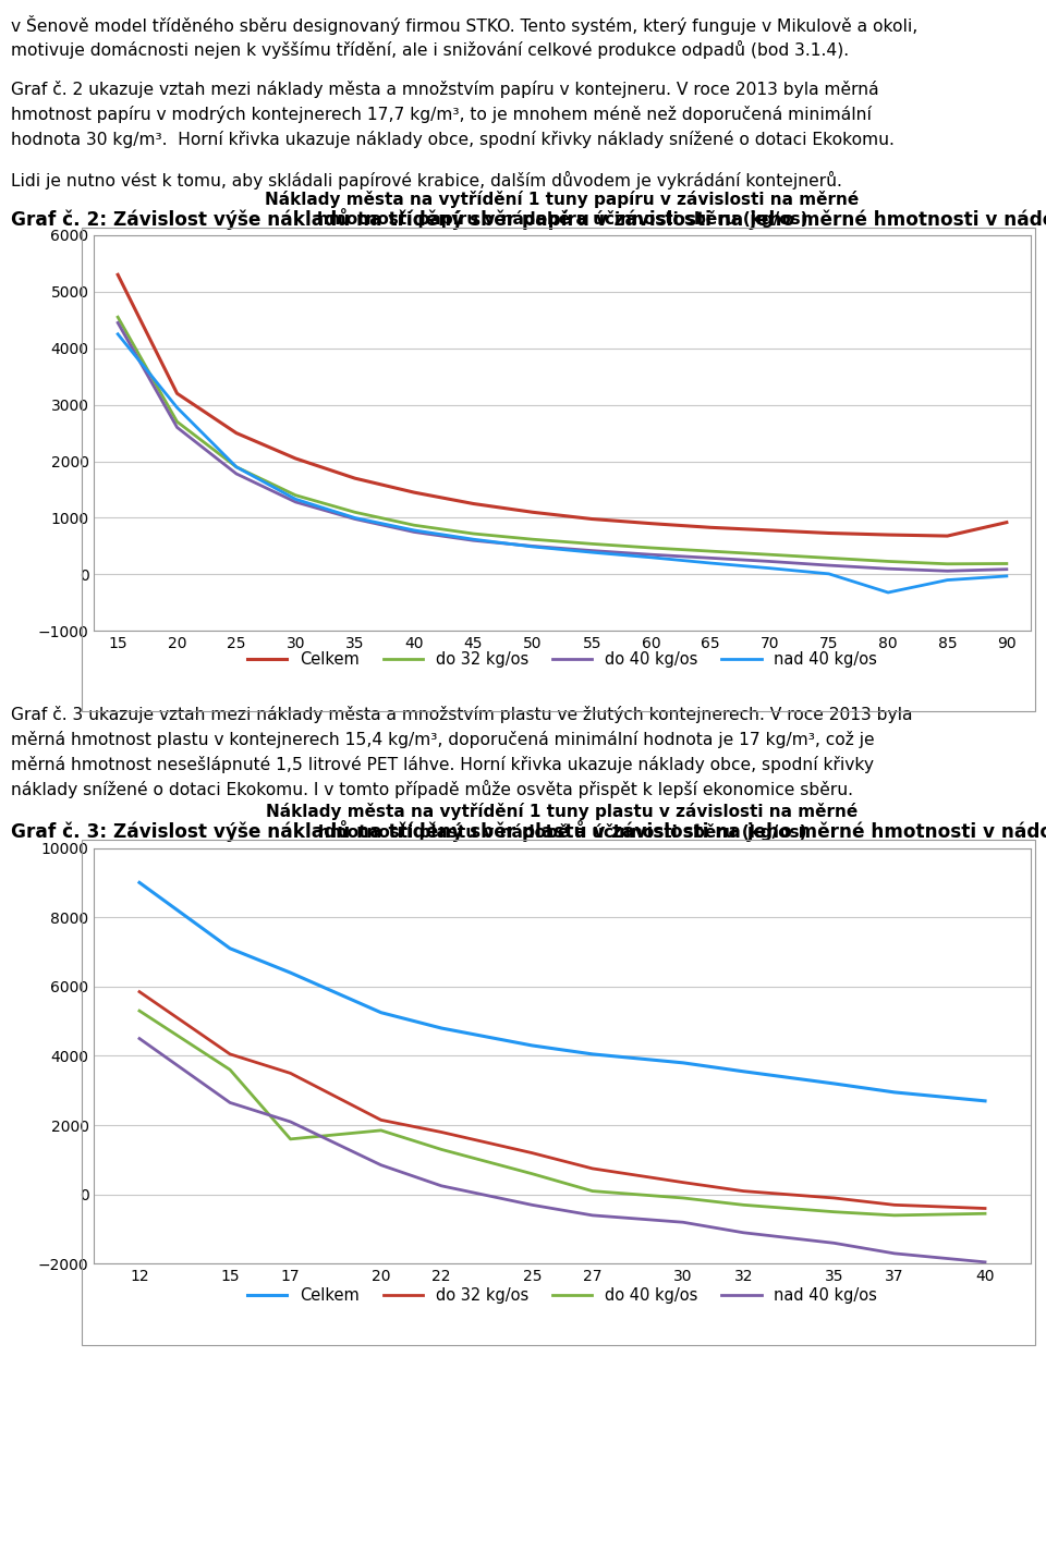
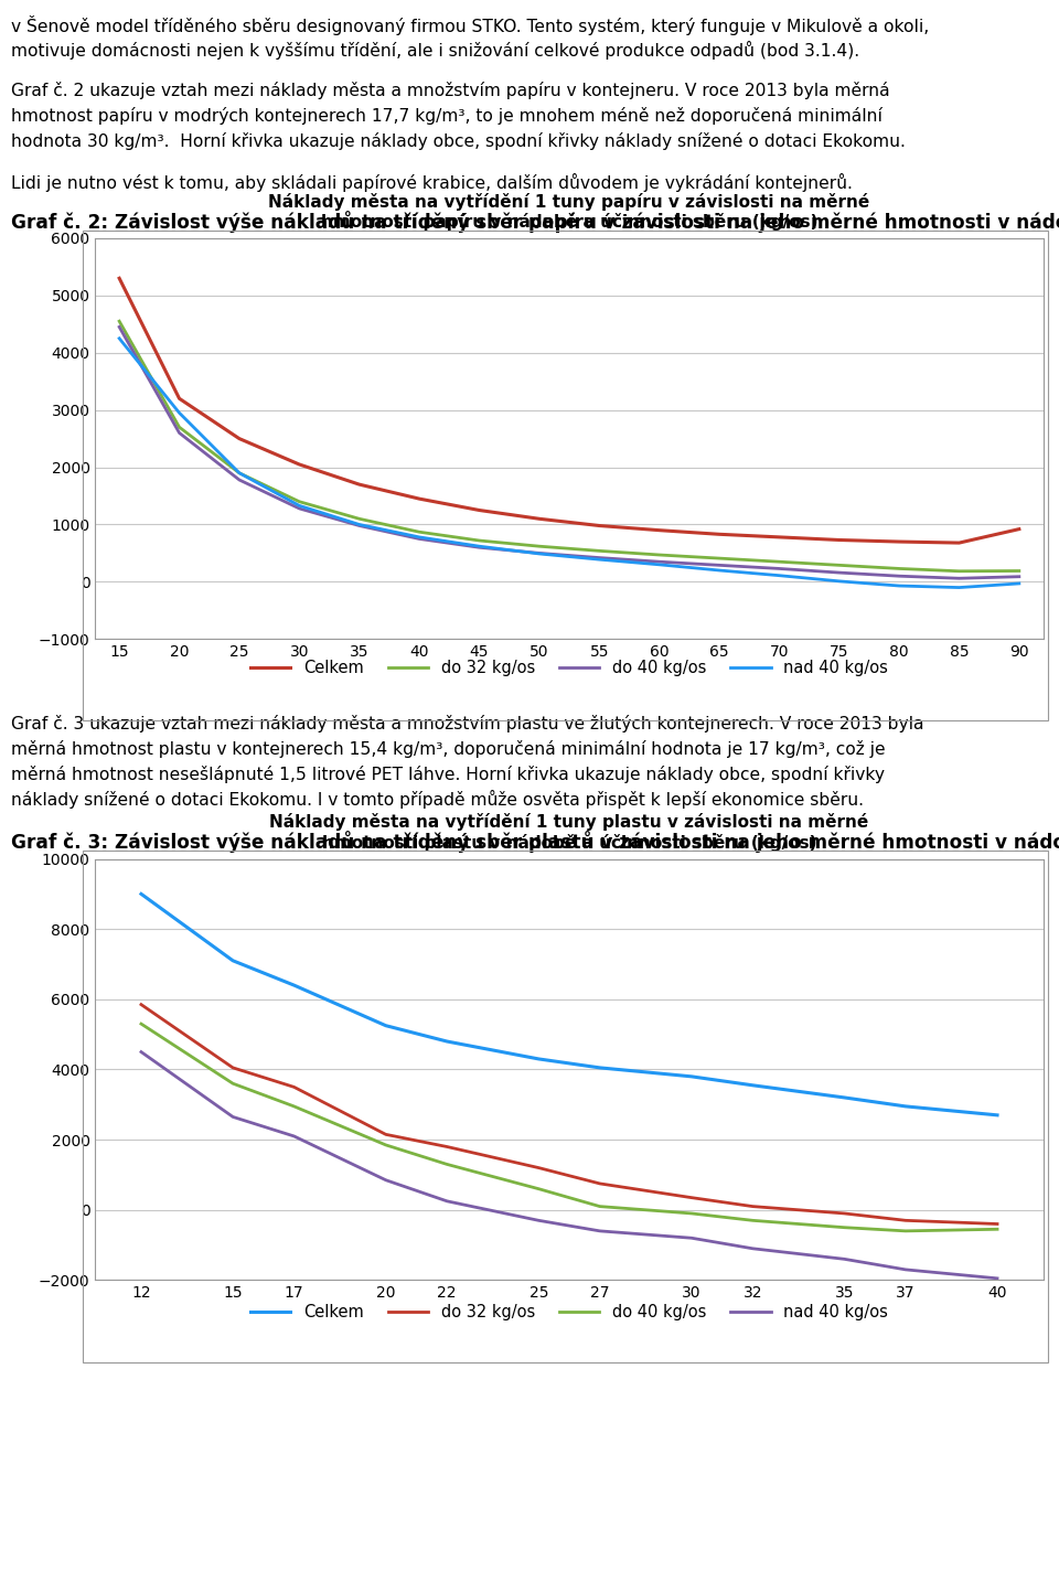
nad 40 kg/os/80: -320 -> -70
do 40 kg/os/17: 1600 -> 2950
